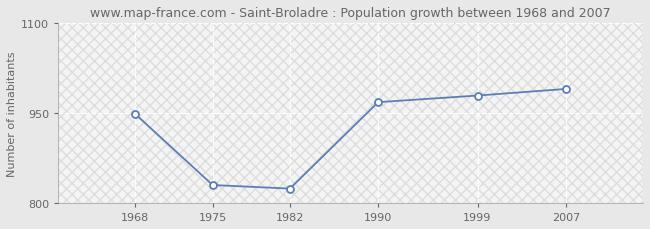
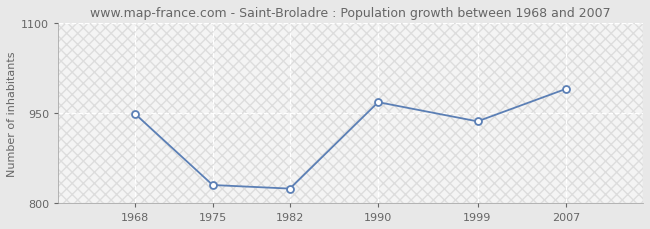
1999: 979 -> 936
